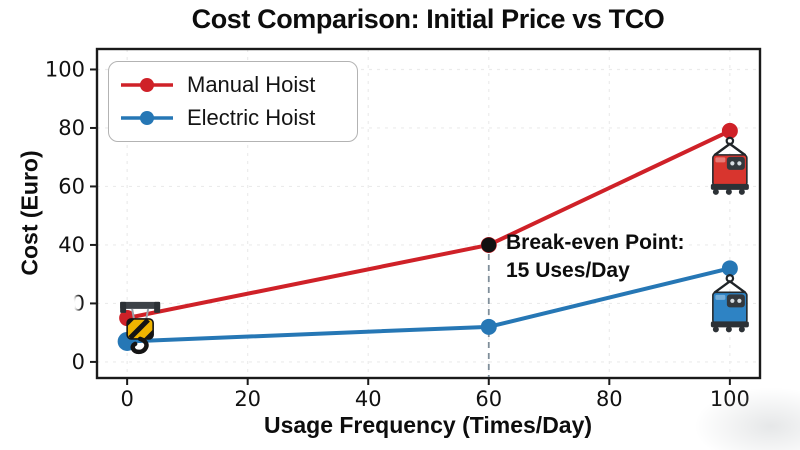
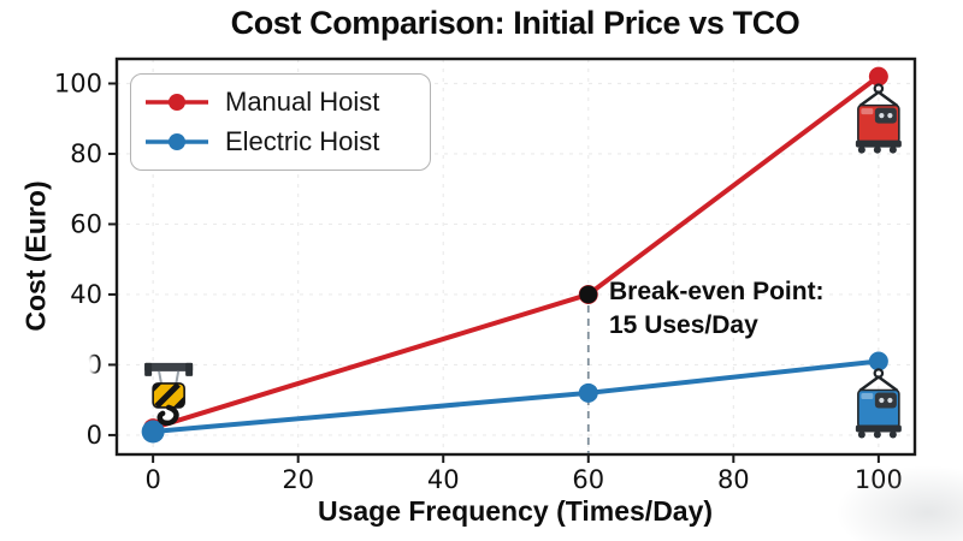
Manual Hoist/0: 15 -> 2
Electric Hoist/0: 7 -> 1
Manual Hoist/100: 79 -> 102
Electric Hoist/100: 32 -> 21
